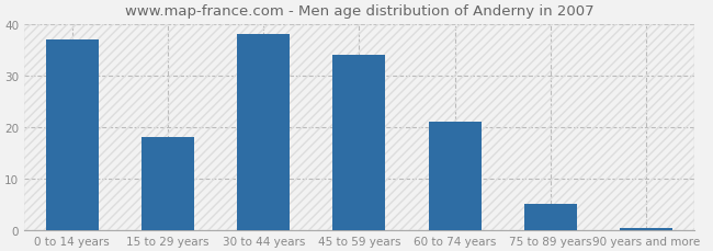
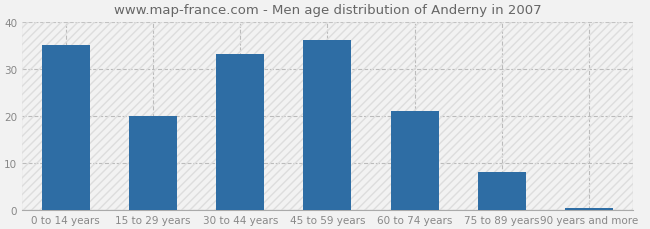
0 to 14 years: 37.0 -> 35.0
15 to 29 years: 18.0 -> 20.0
30 to 44 years: 38.0 -> 33.0
45 to 59 years: 34.0 -> 36.0
75 to 89 years: 5.0 -> 8.0
